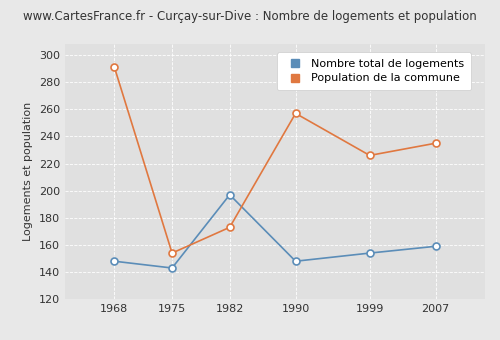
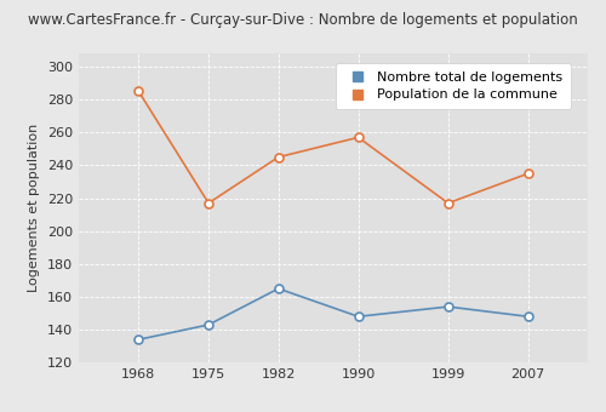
Nombre total de logements/1968: 148 -> 134
Population de la commune/1968: 291 -> 285
Population de la commune/1975: 154 -> 217
Nombre total de logements/1982: 197 -> 165
Population de la commune/1982: 173 -> 245
Population de la commune/1999: 226 -> 217
Nombre total de logements/2007: 159 -> 148
